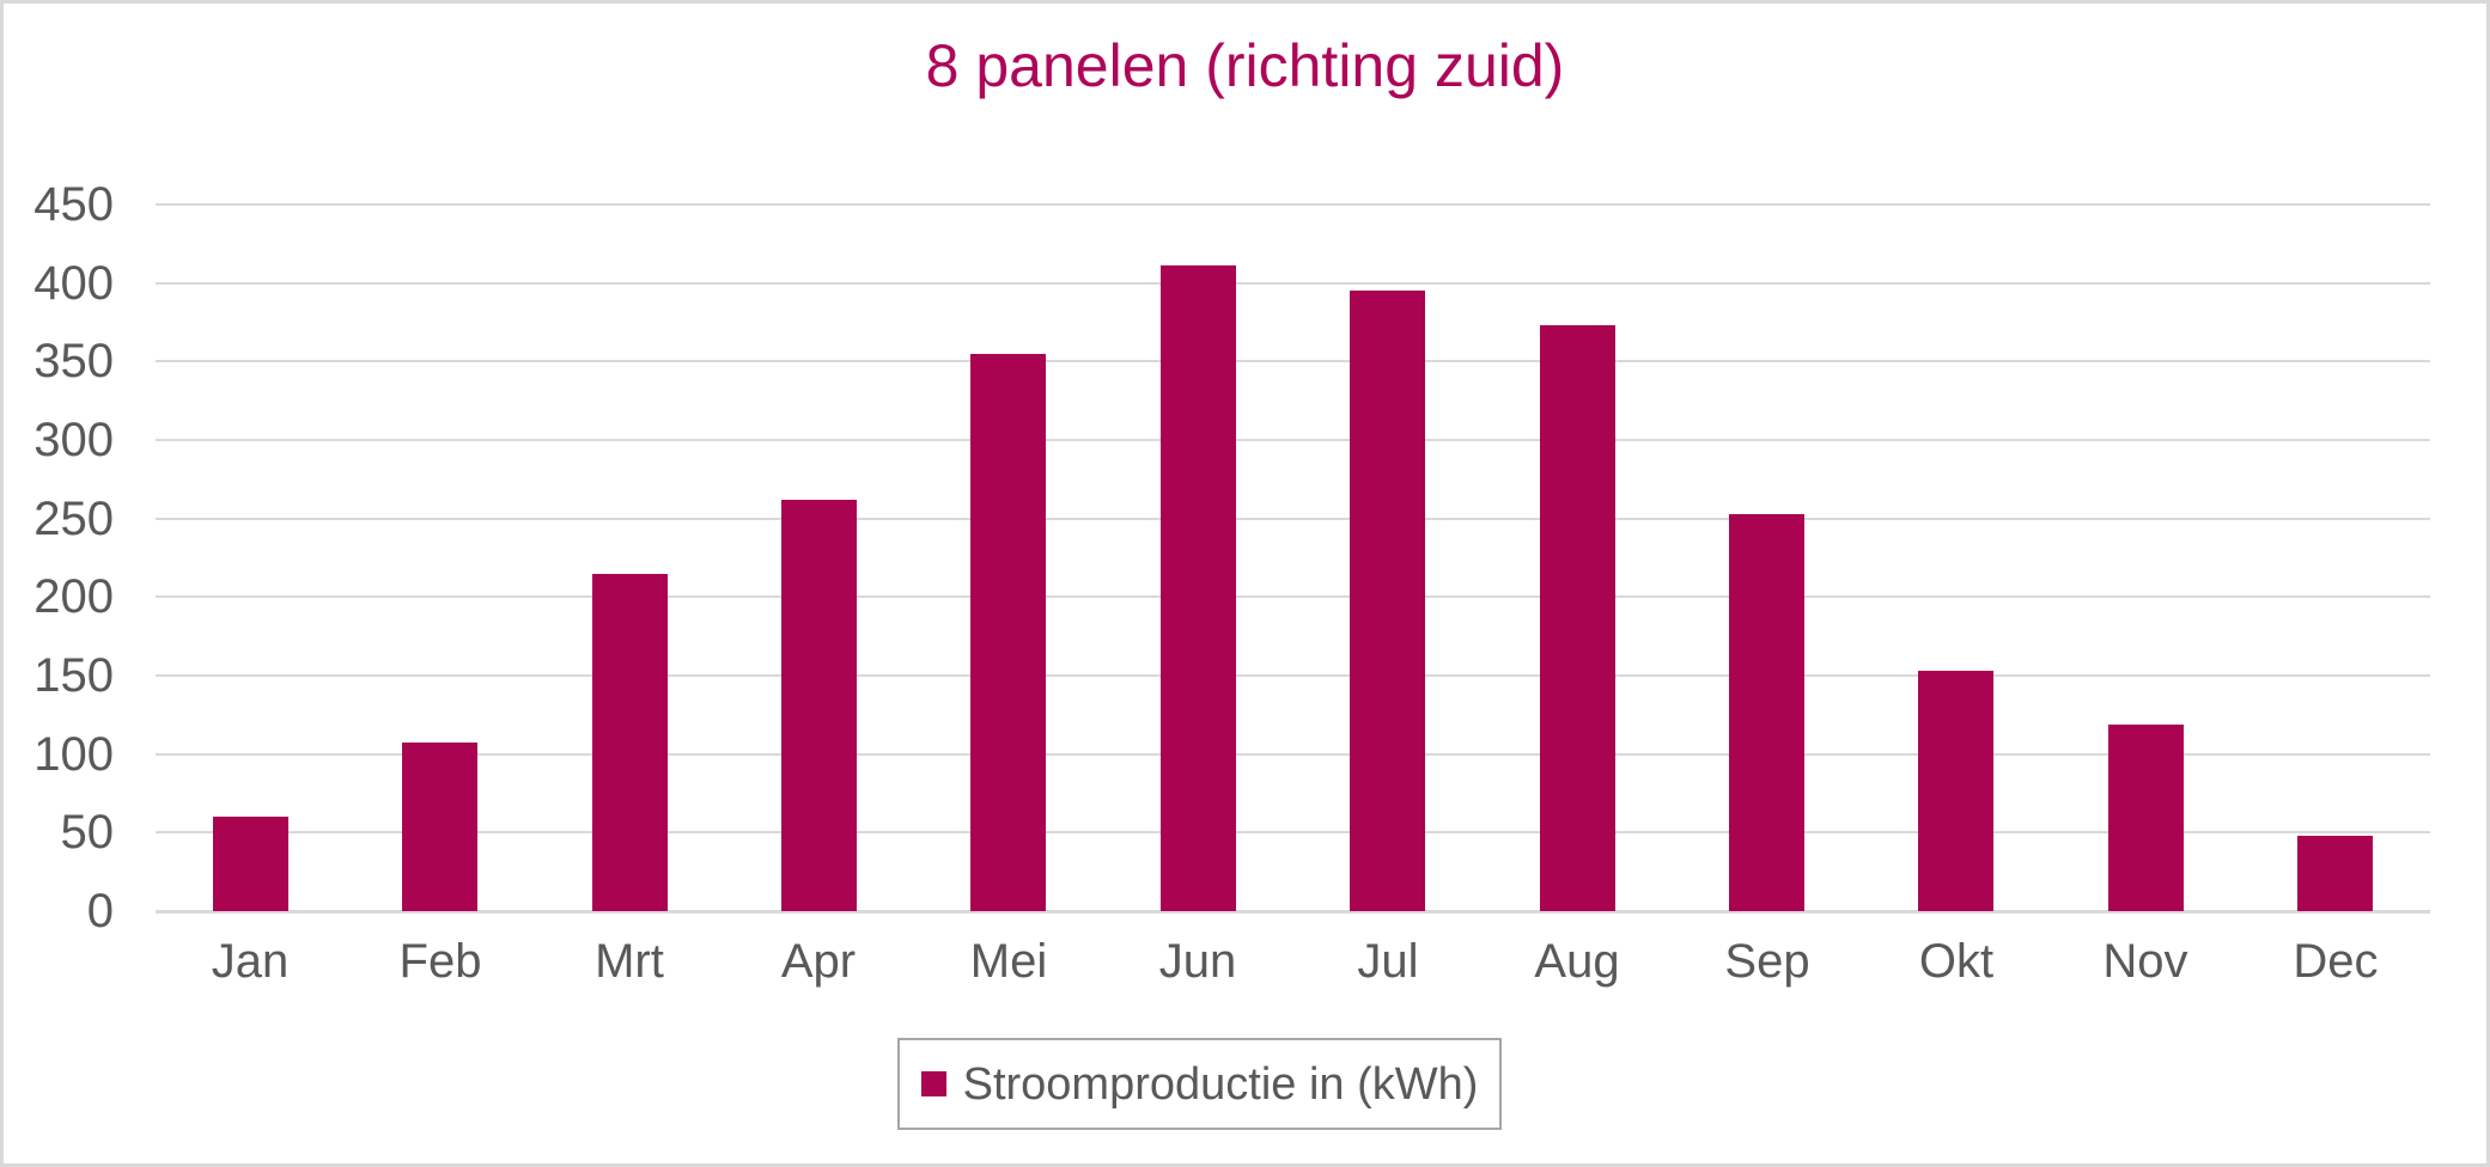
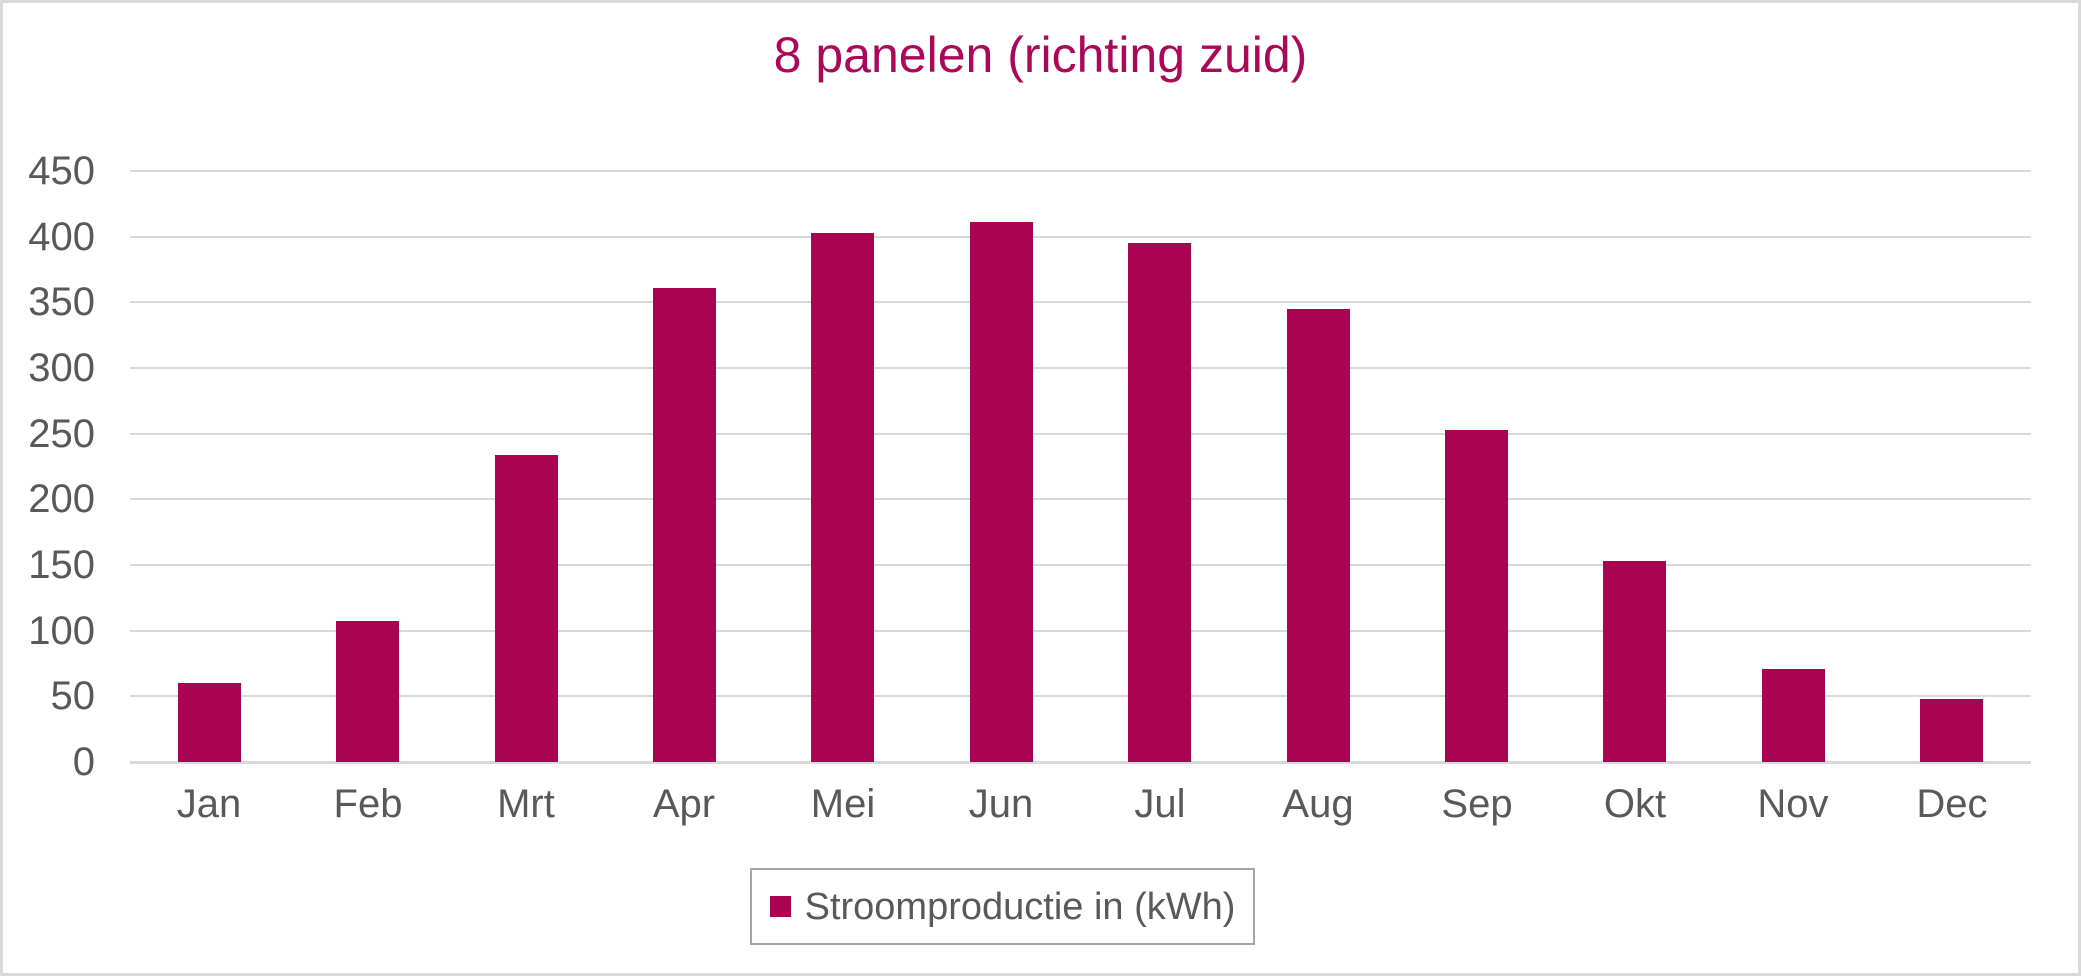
Mrt: 215 -> 234
Apr: 262 -> 361
Mei: 355 -> 403
Aug: 373 -> 345
Nov: 119 -> 71
